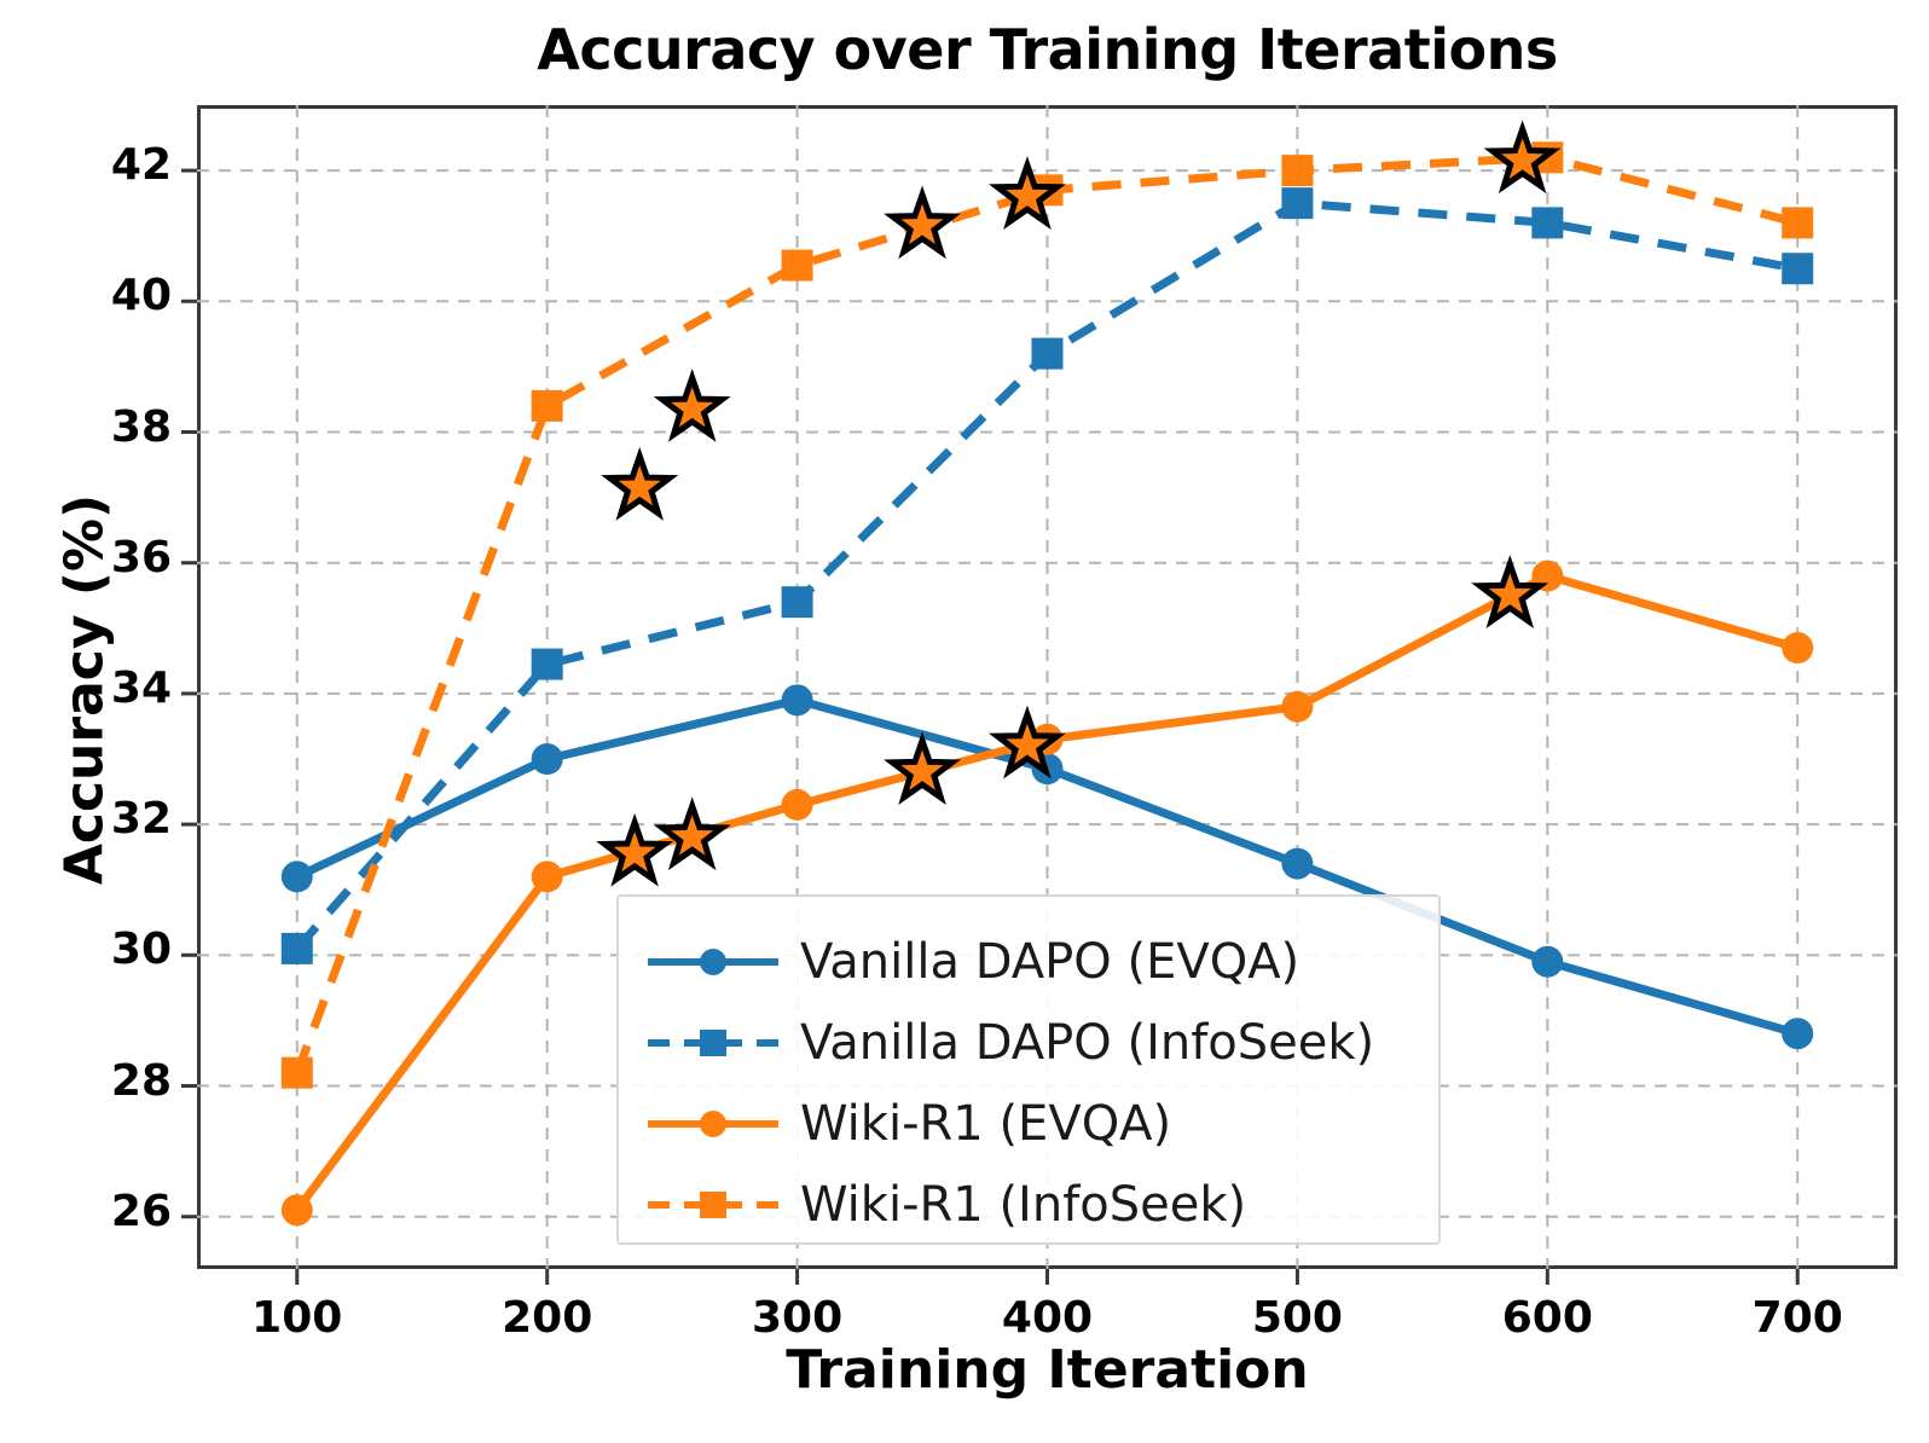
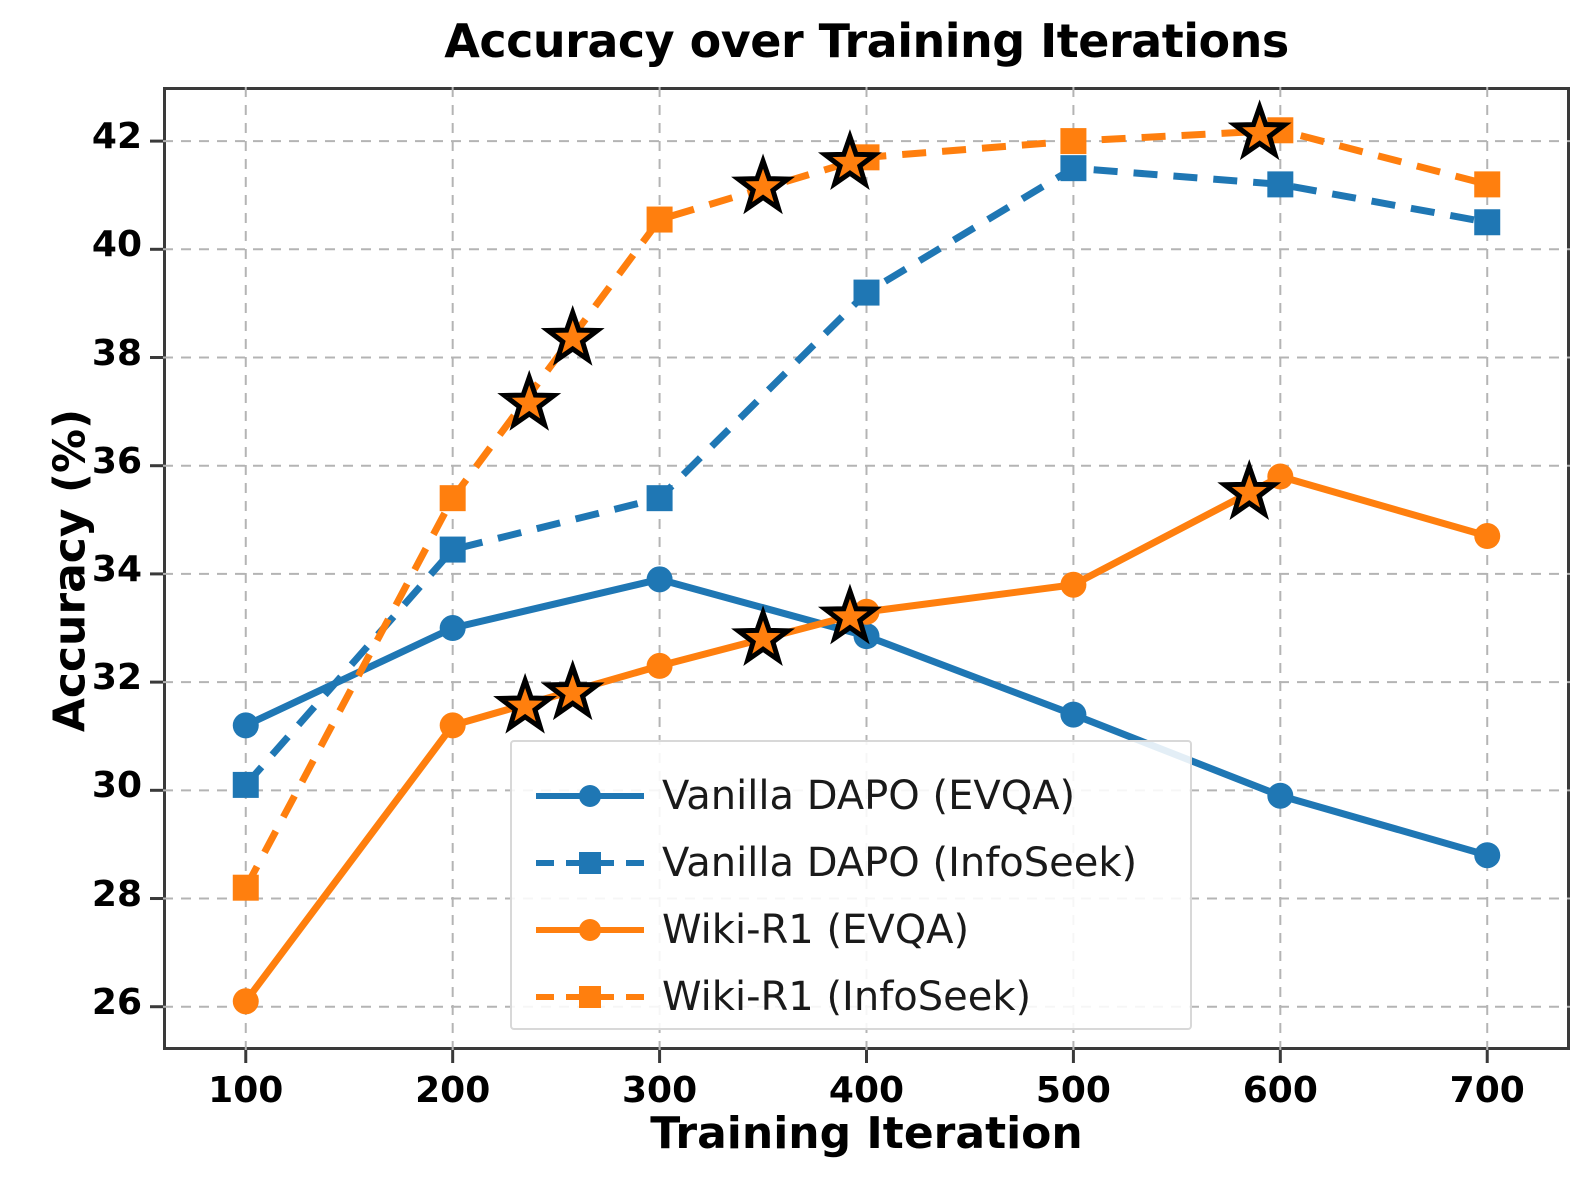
Wiki-R1 (InfoSeek)/200: 38.4 -> 35.4
